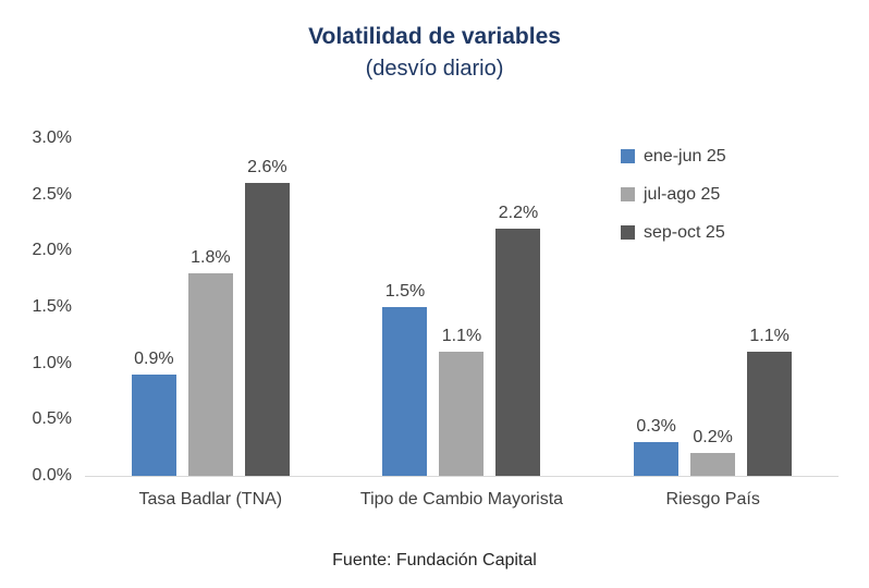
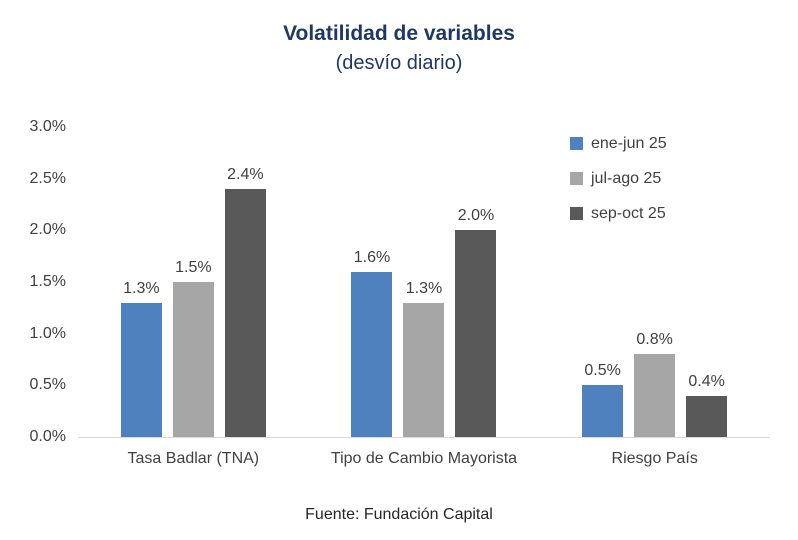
ene-jun 25/Tasa Badlar (TNA): 0.9% -> 1.3%
jul-ago 25/Tasa Badlar (TNA): 1.8% -> 1.5%
sep-oct 25/Tasa Badlar (TNA): 2.6% -> 2.4%
ene-jun 25/Tipo de Cambio Mayorista: 1.5% -> 1.6%
jul-ago 25/Tipo de Cambio Mayorista: 1.1% -> 1.3%
sep-oct 25/Tipo de Cambio Mayorista: 2.2% -> 2.0%
ene-jun 25/Riesgo País: 0.3% -> 0.5%
jul-ago 25/Riesgo País: 0.2% -> 0.8%
sep-oct 25/Riesgo País: 1.1% -> 0.4%
